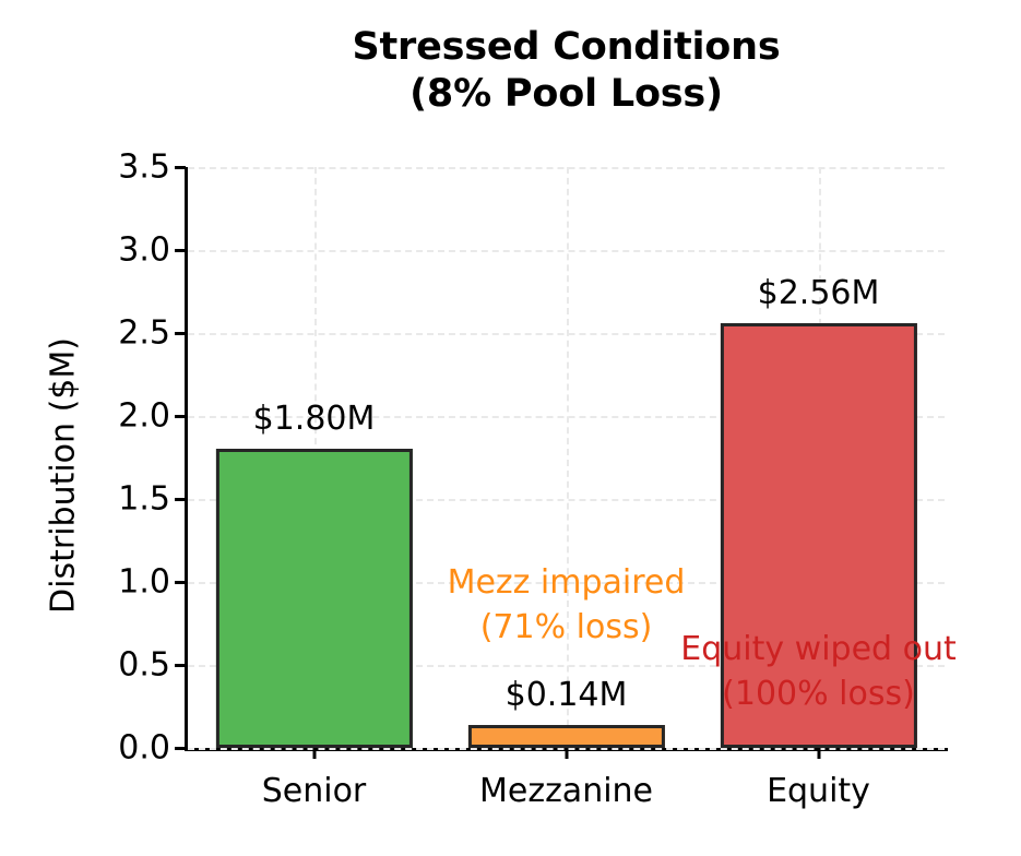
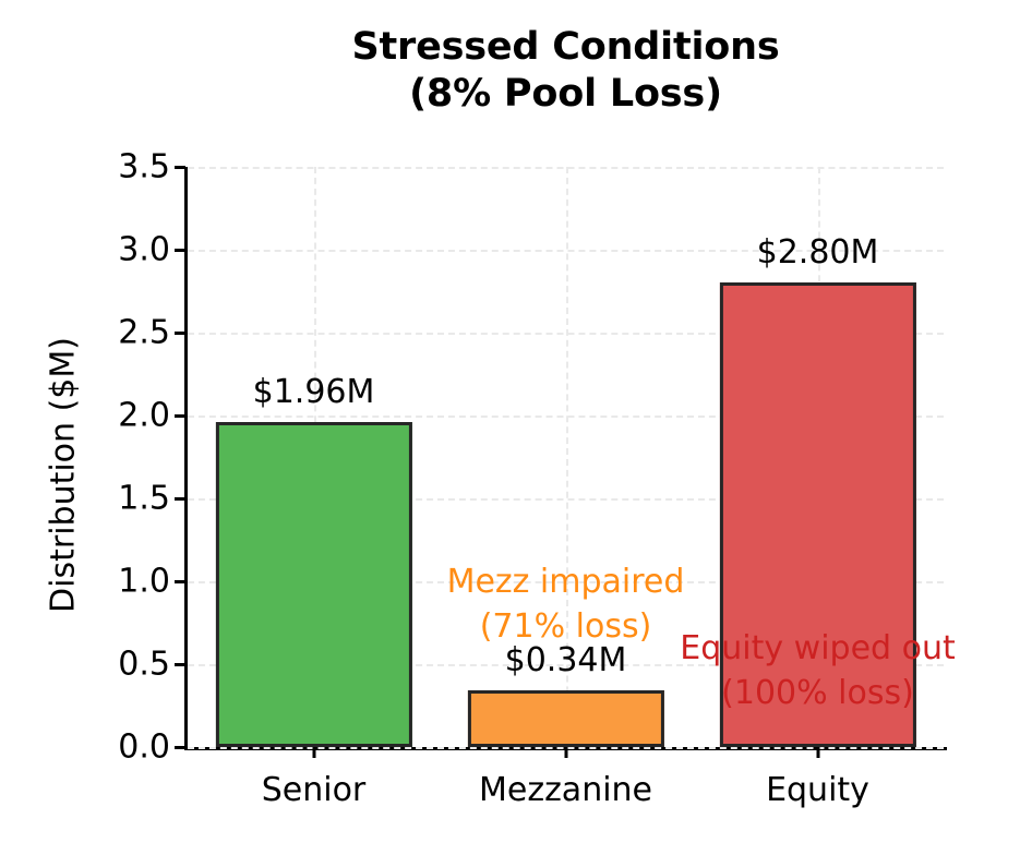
Senior: $1.80M -> $1.96M
Mezzanine: $0.14M -> $0.34M
Equity: $2.56M -> $2.80M
